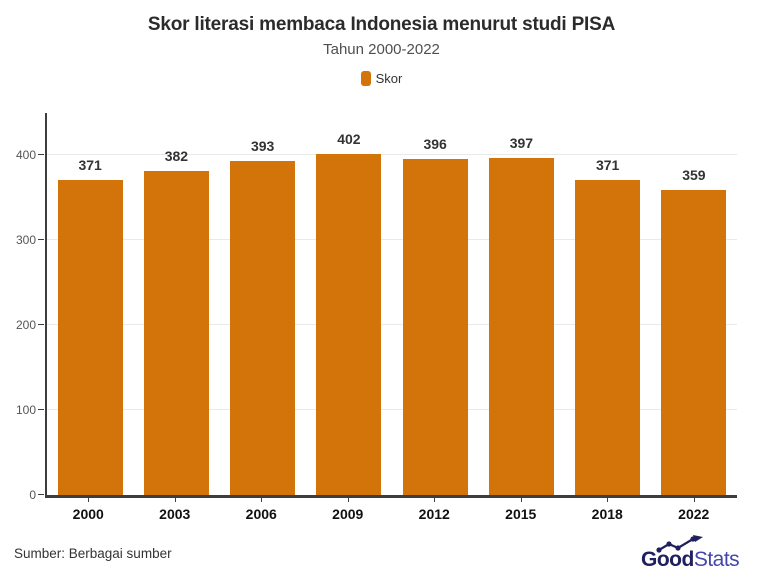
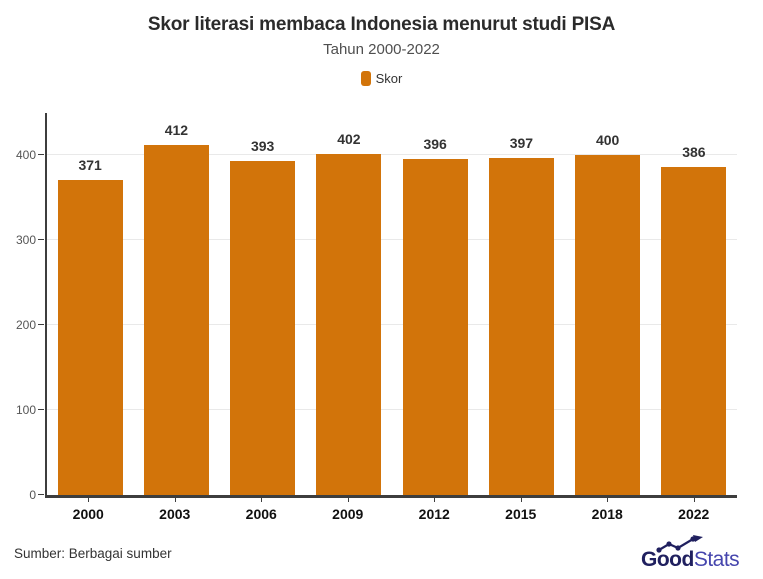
2003: 382 -> 412
2018: 371 -> 400
2022: 359 -> 386
